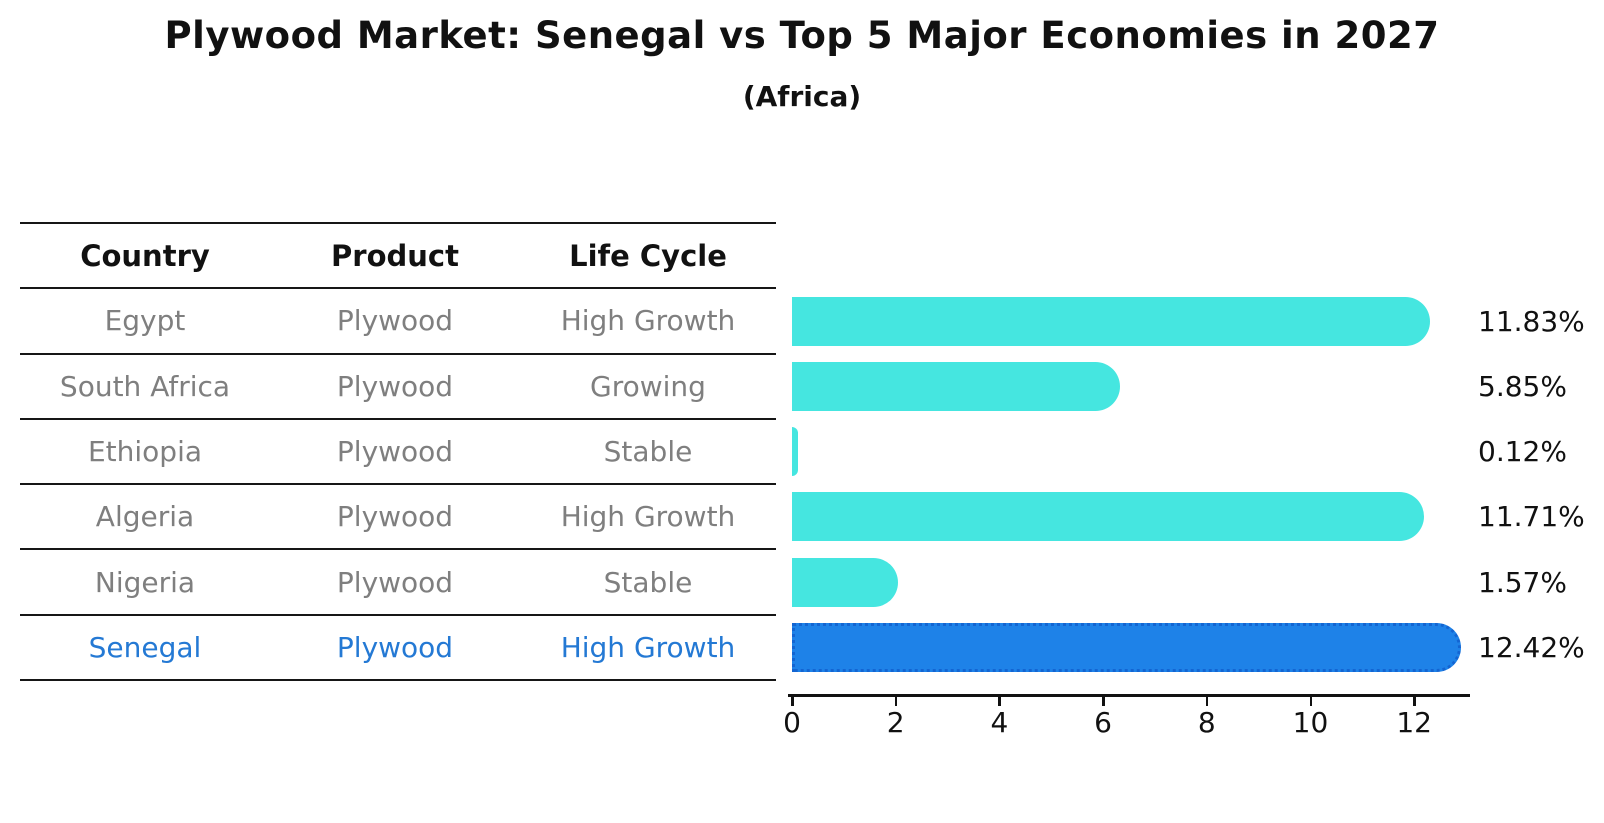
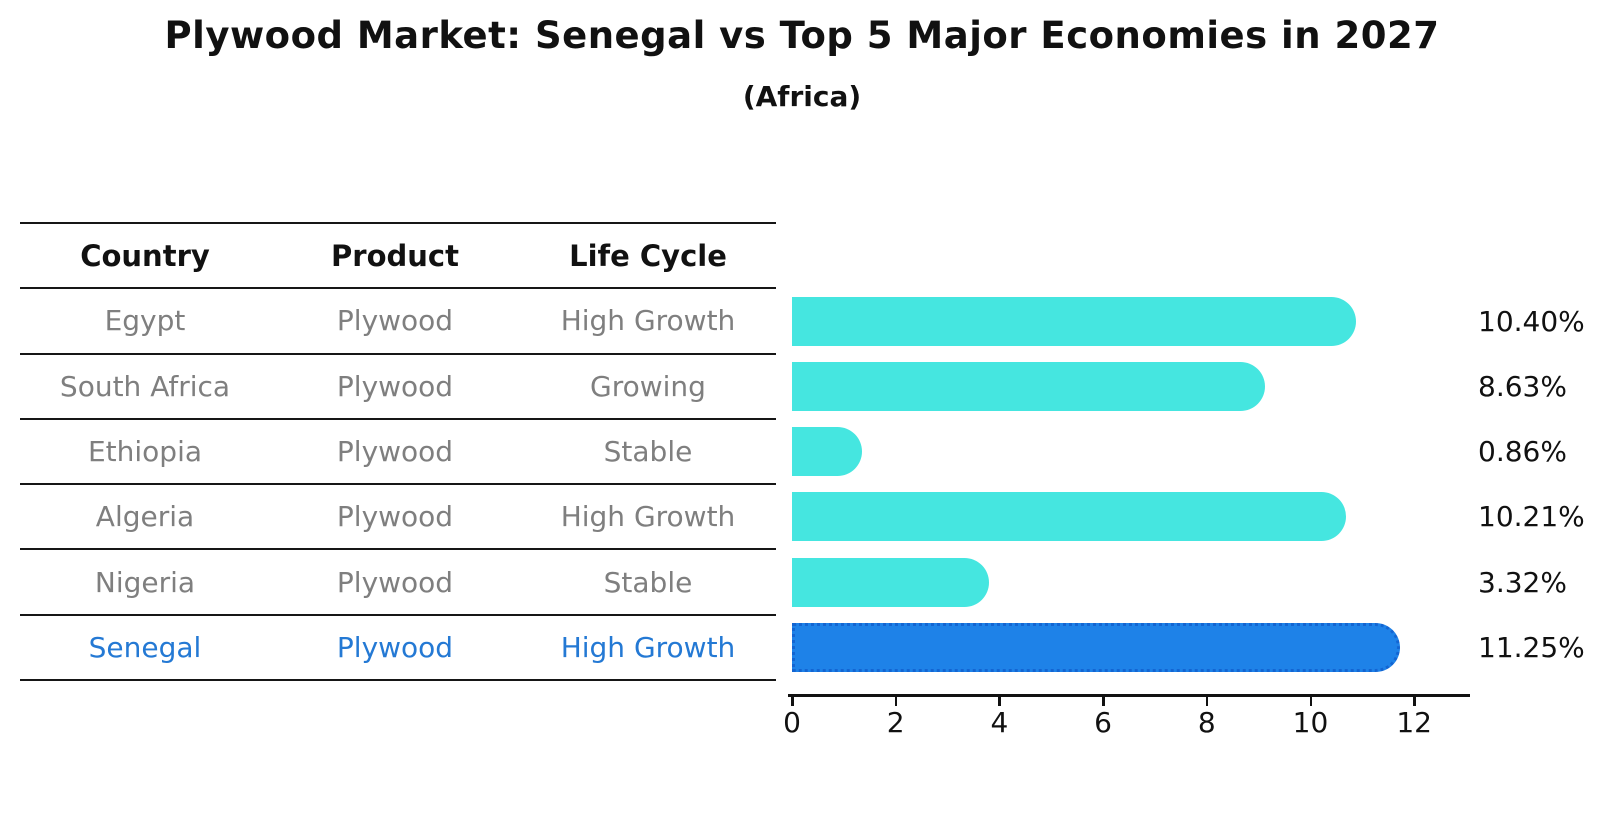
Egypt: 11.83% -> 10.40%
South Africa: 5.85% -> 8.63%
Ethiopia: 0.12% -> 0.86%
Algeria: 11.71% -> 10.21%
Nigeria: 1.57% -> 3.32%
Senegal: 12.42% -> 11.25%
